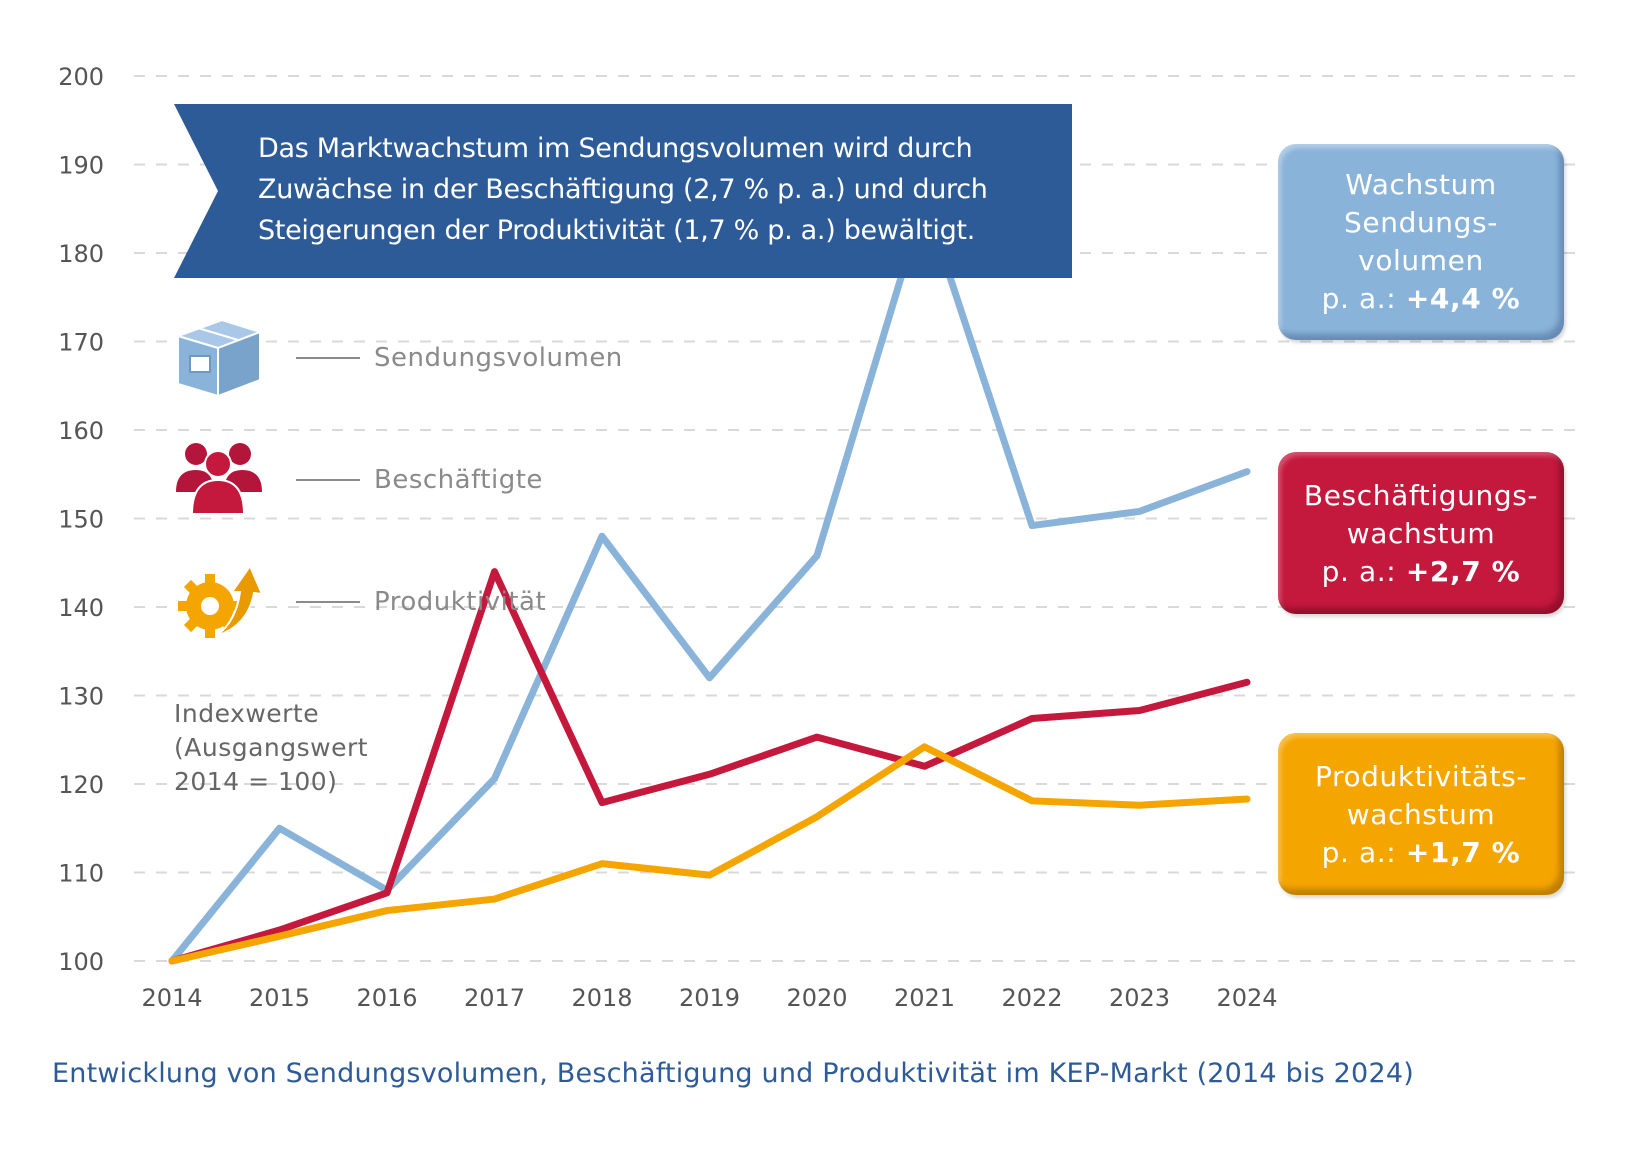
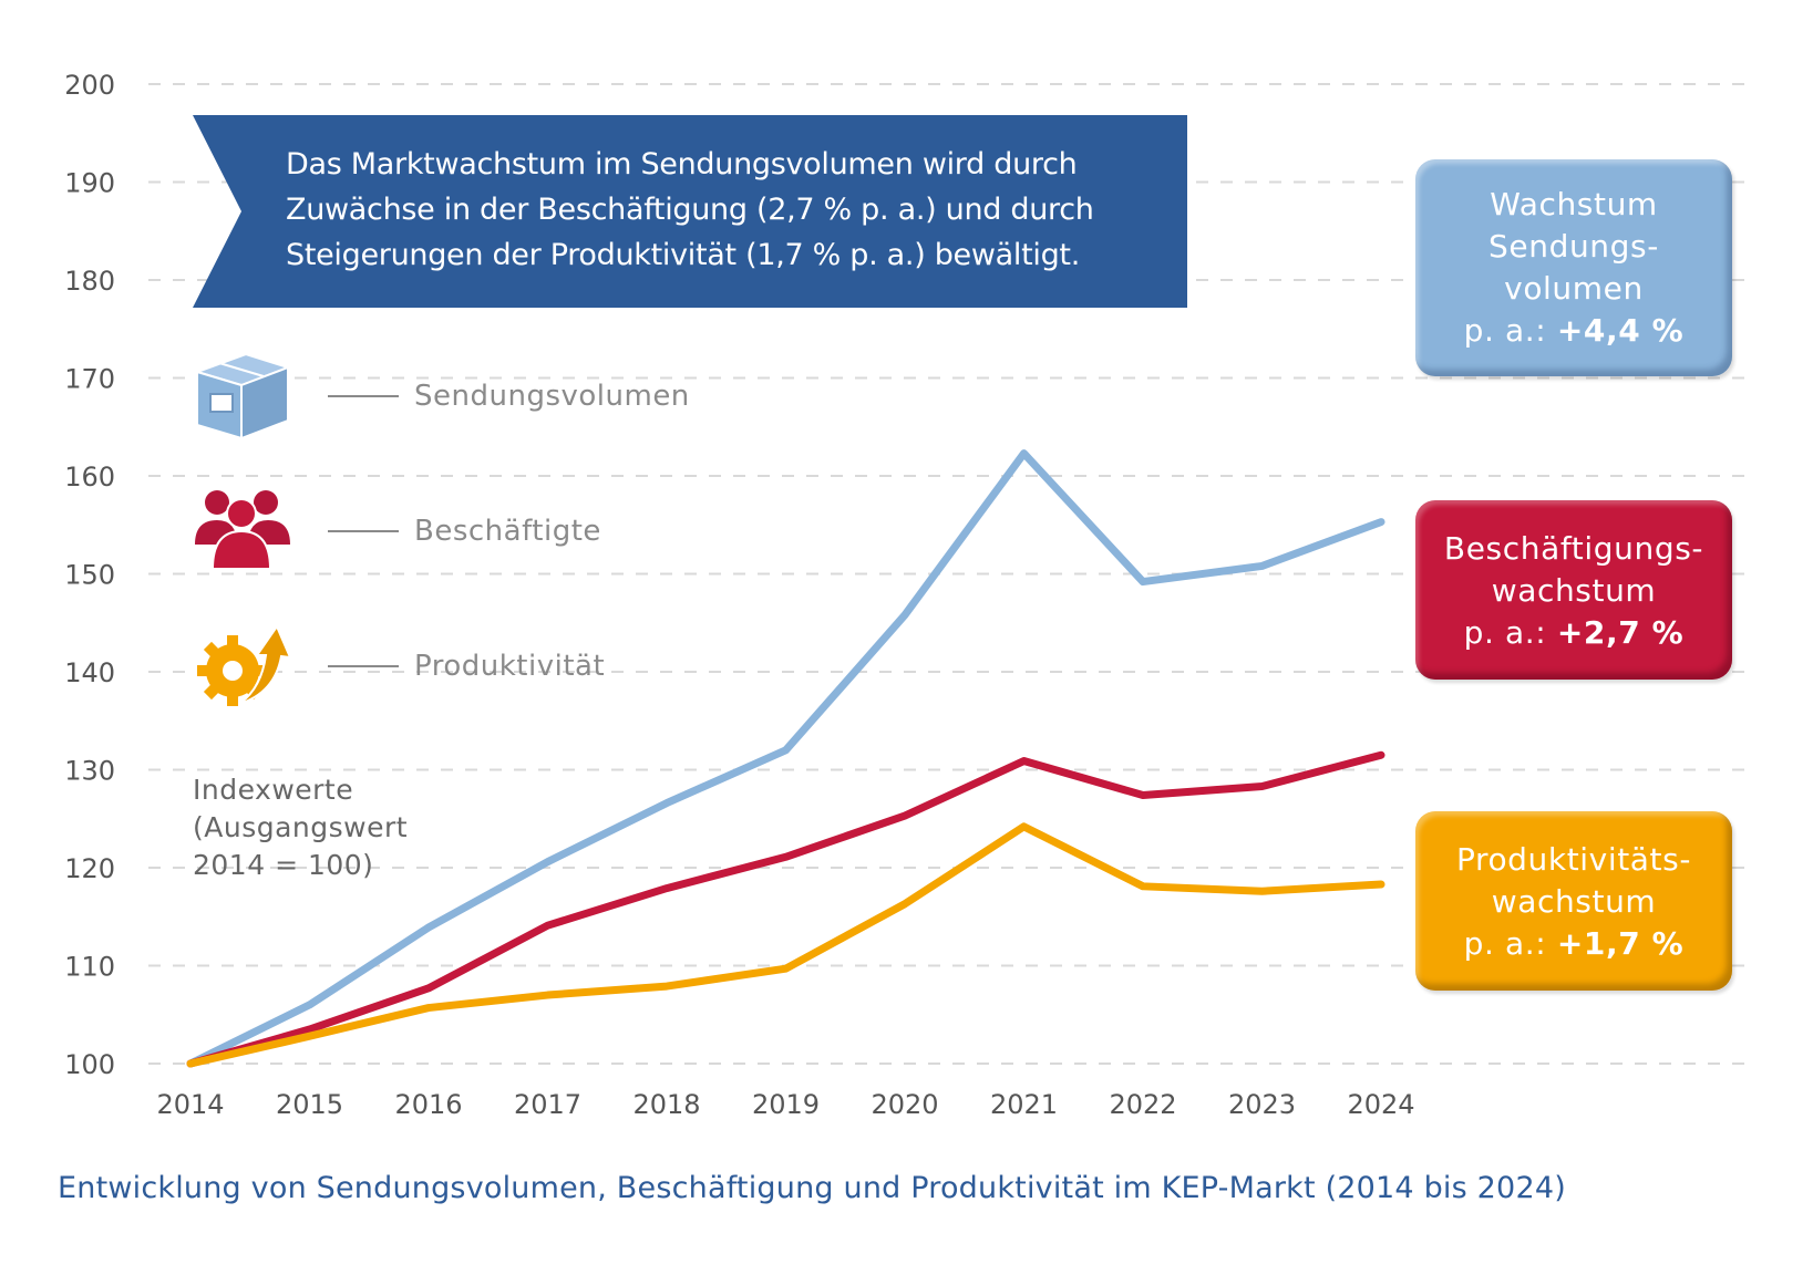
Sendungsvolumen/2015: 115 -> 106
Sendungsvolumen/2016: 108 -> 114
Beschäftigte/2017: 144 -> 114
Sendungsvolumen/2018: 148 -> 127
Produktivität/2018: 111 -> 108
Sendungsvolumen/2021: 186 -> 162
Beschäftigte/2021: 122 -> 131
